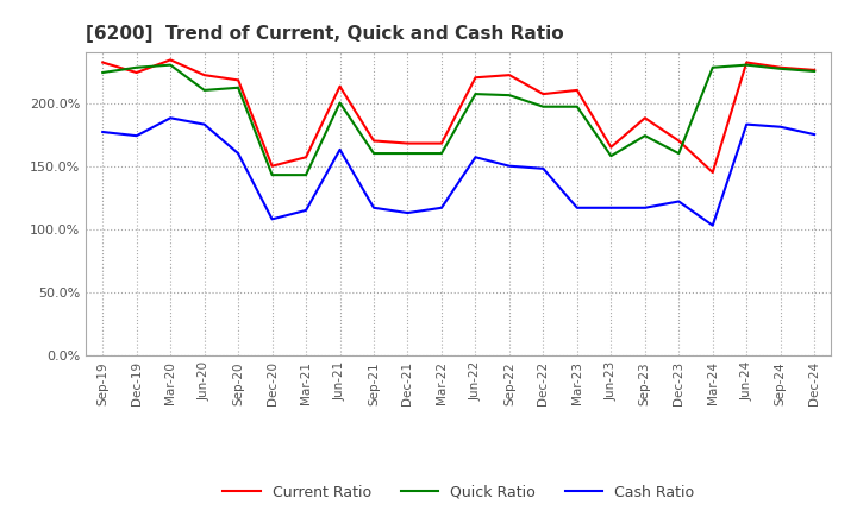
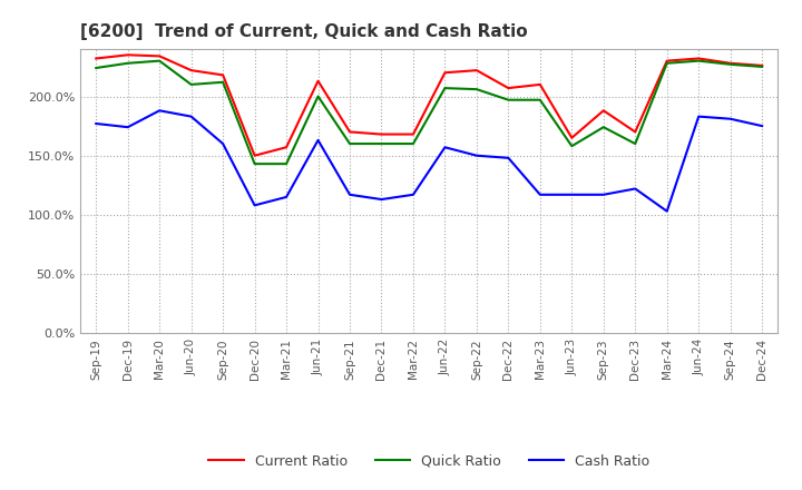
Current Ratio/Dec-19: 224% -> 235%
Current Ratio/Mar-24: 145% -> 230%
